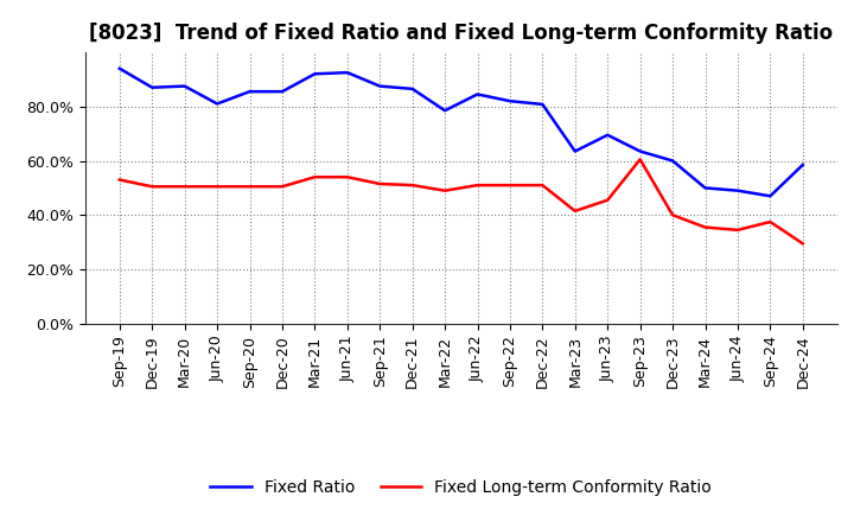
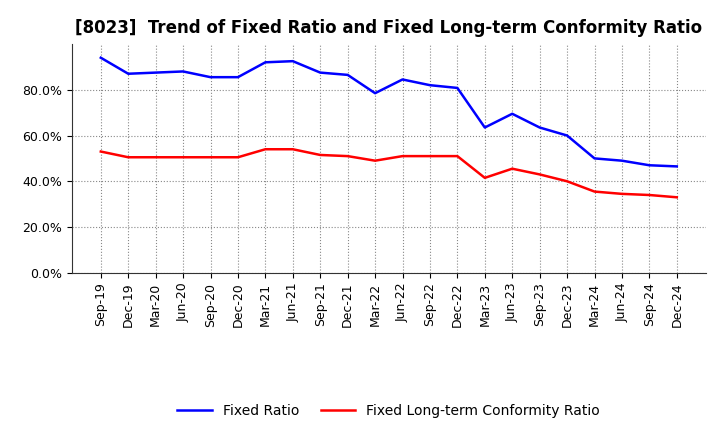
Fixed Ratio/Jun-20: 81.0% -> 88.0%
Fixed Long-term Conformity Ratio/Sep-23: 60.5% -> 43.0%
Fixed Long-term Conformity Ratio/Sep-24: 37.5% -> 34.0%
Fixed Ratio/Dec-24: 58.5% -> 46.5%
Fixed Long-term Conformity Ratio/Dec-24: 29.5% -> 33.0%
